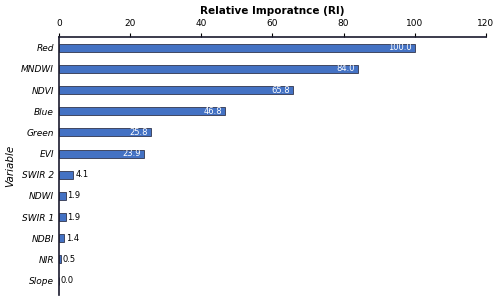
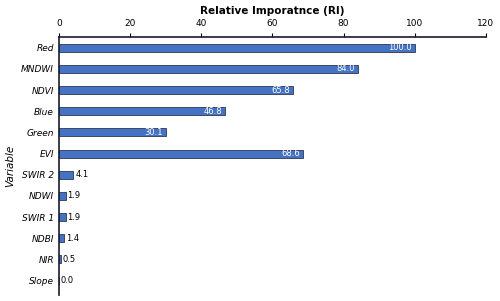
Green: 25.8 -> 30.1
EVI: 23.9 -> 68.6
